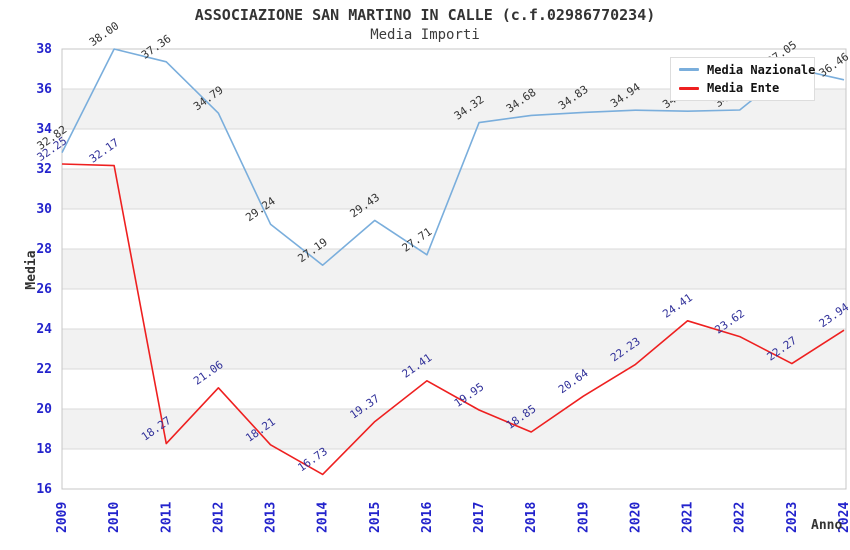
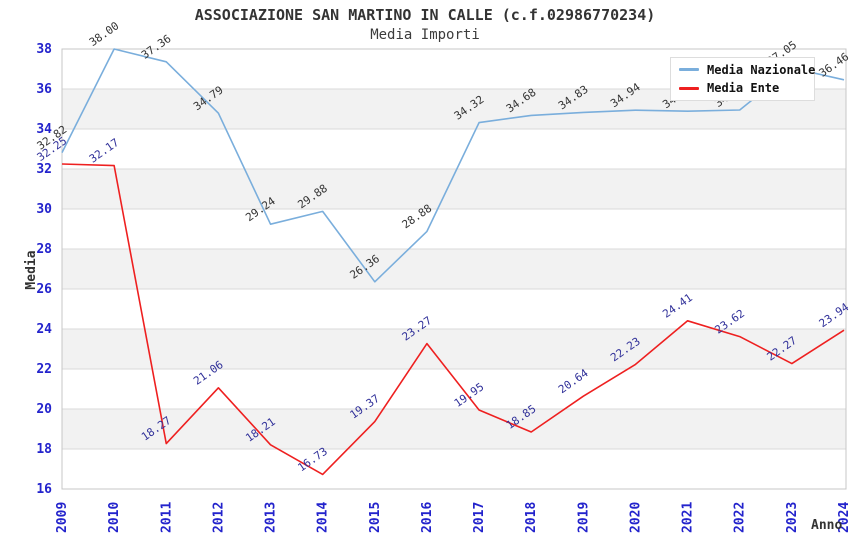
Media Nazionale/2014: 27.19 -> 29.88
Media Nazionale/2015: 29.43 -> 26.36
Media Nazionale/2016: 27.71 -> 28.88
Media Ente/2016: 21.41 -> 23.27
